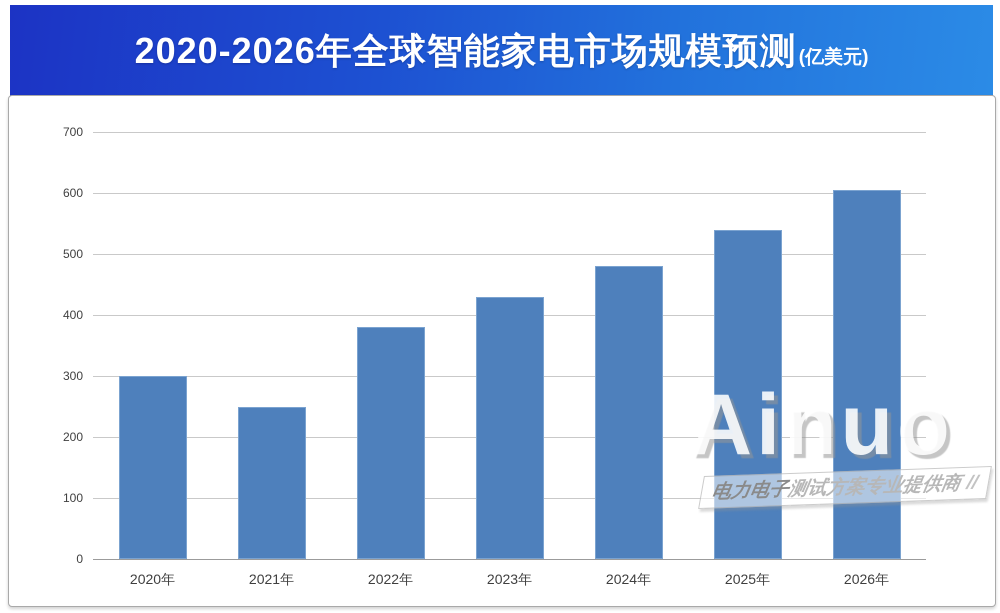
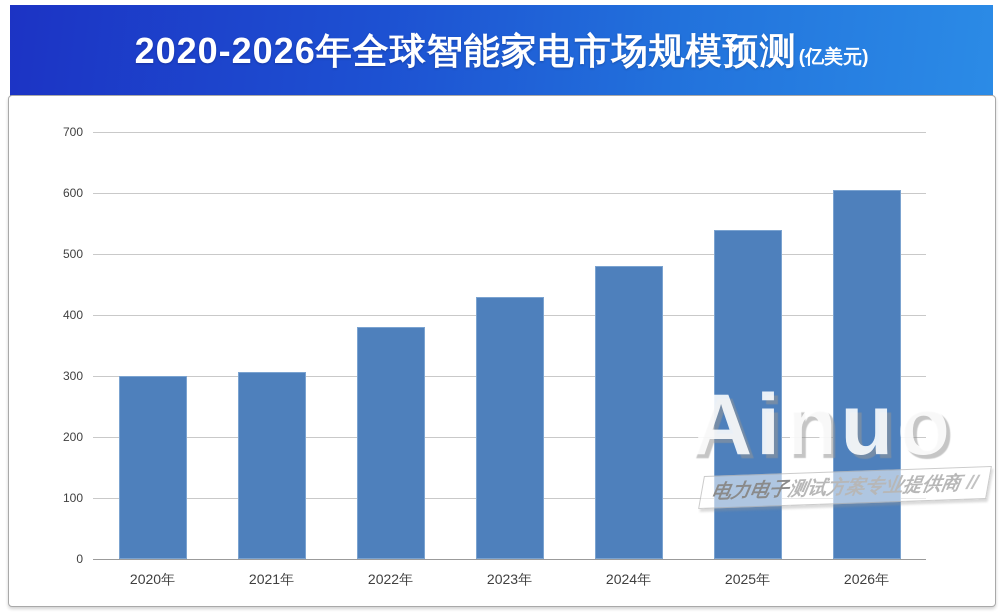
2021年: 250 -> 310
